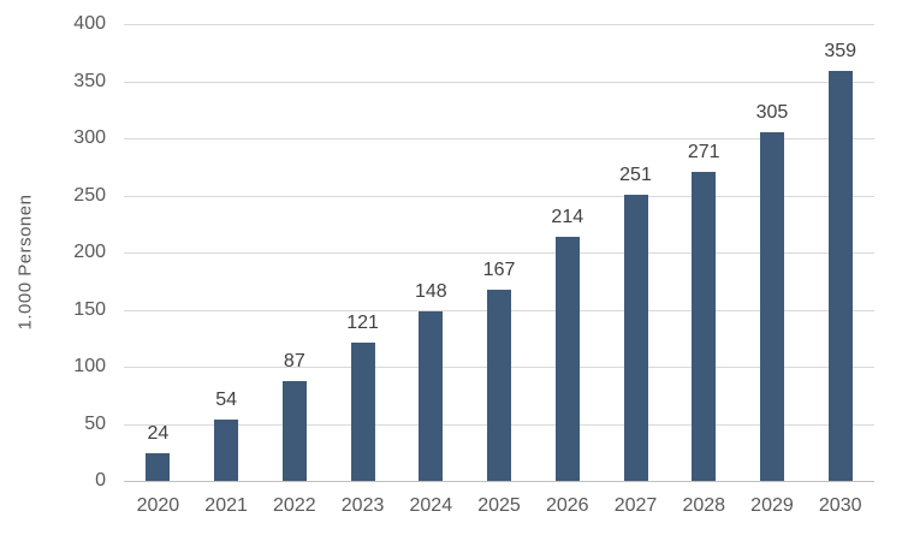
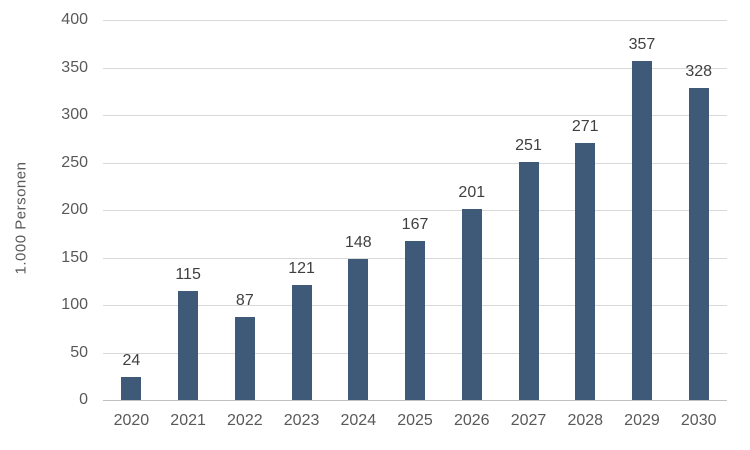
2021: 54 -> 115
2026: 214 -> 201
2029: 305 -> 357
2030: 359 -> 328
